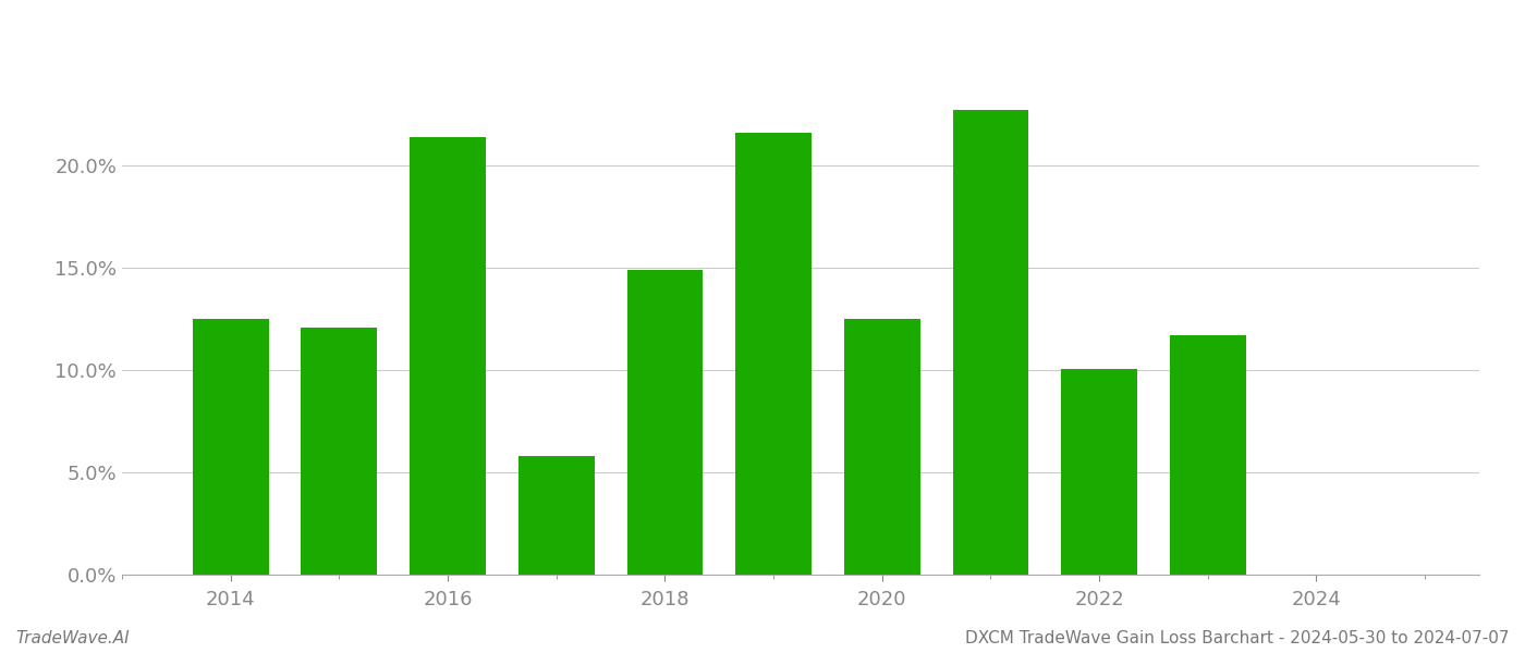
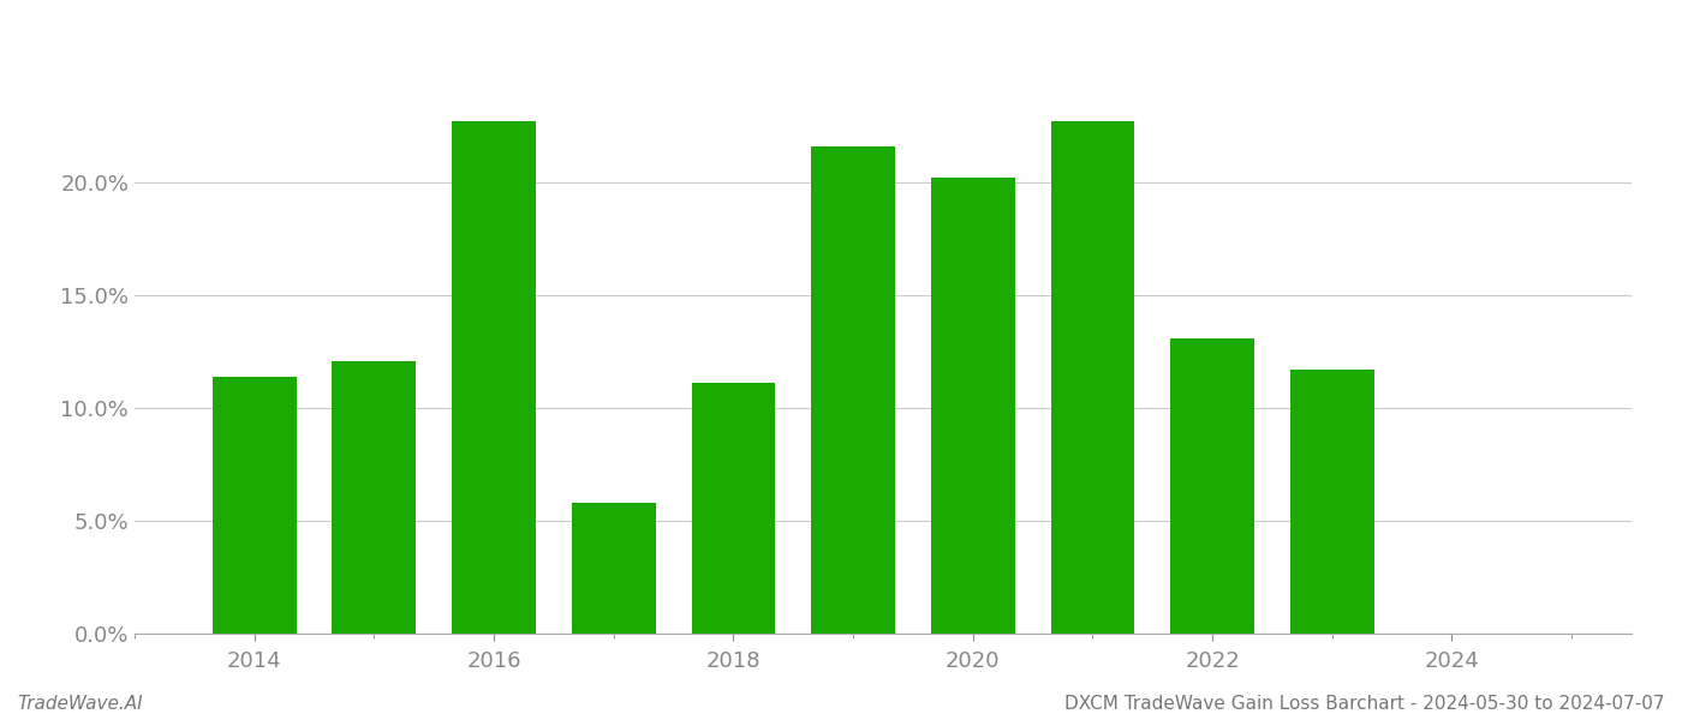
2014: 12.5% -> 11.4%
2016: 21.4% -> 22.7%
2018: 14.9% -> 11.1%
2020: 12.5% -> 20.2%
2022: 10.1% -> 13.1%
